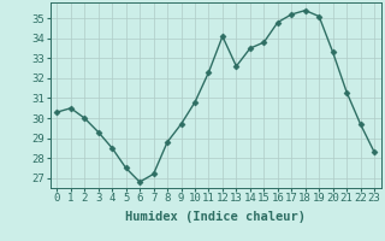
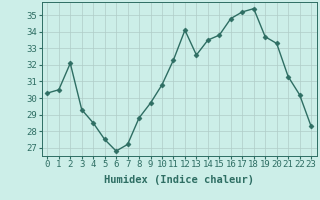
2: 30.0 -> 32.1
19: 35.1 -> 33.7
22: 29.7 -> 30.2
